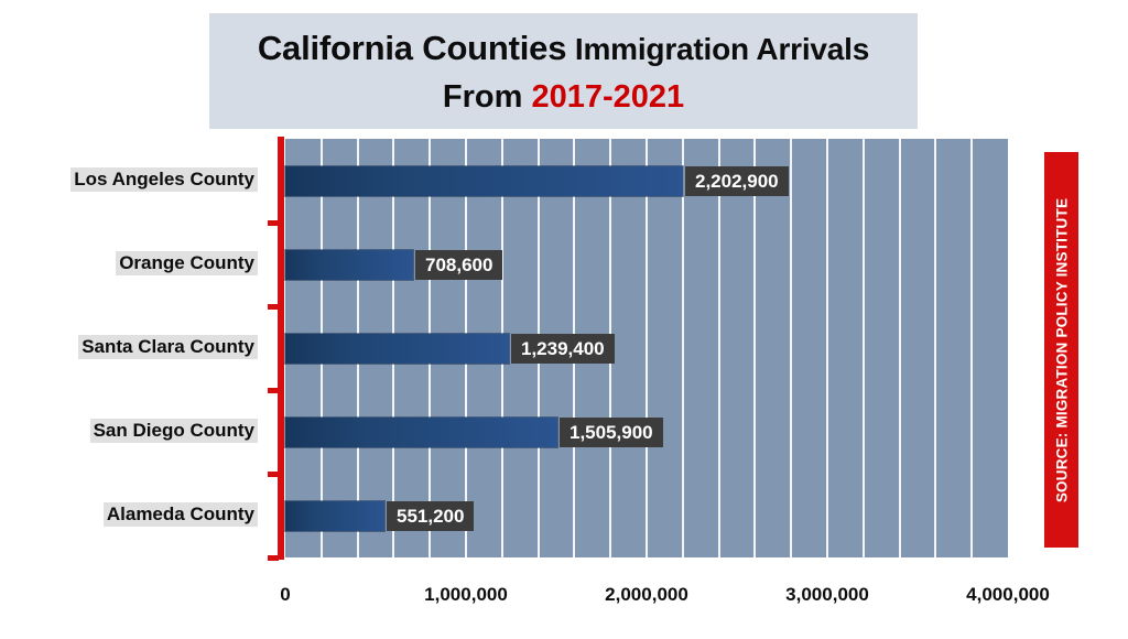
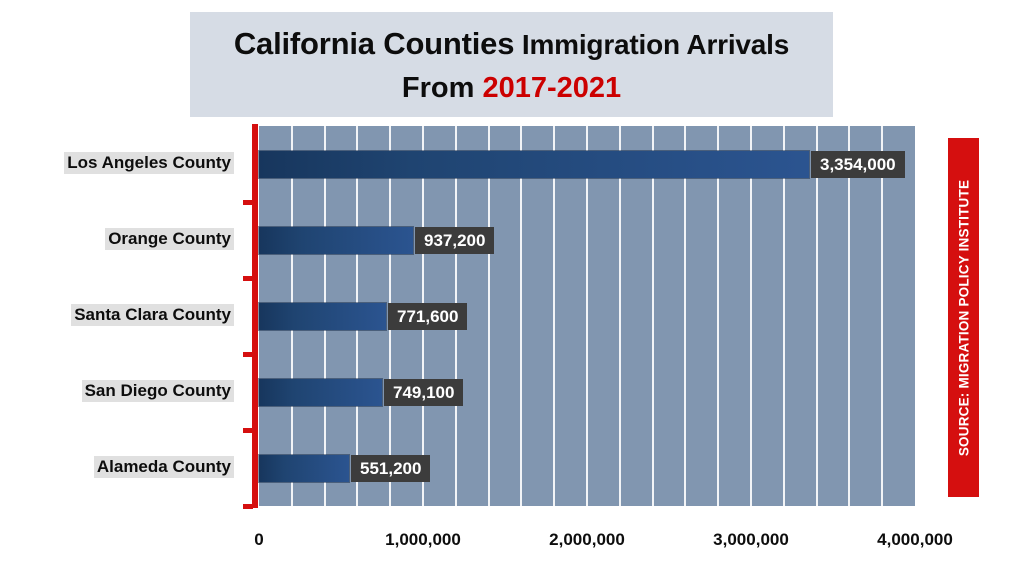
Los Angeles County: 2,202,900 -> 3,354,000
Orange County: 708,600 -> 937,200
Santa Clara County: 1,239,400 -> 771,600
San Diego County: 1,505,900 -> 749,100
